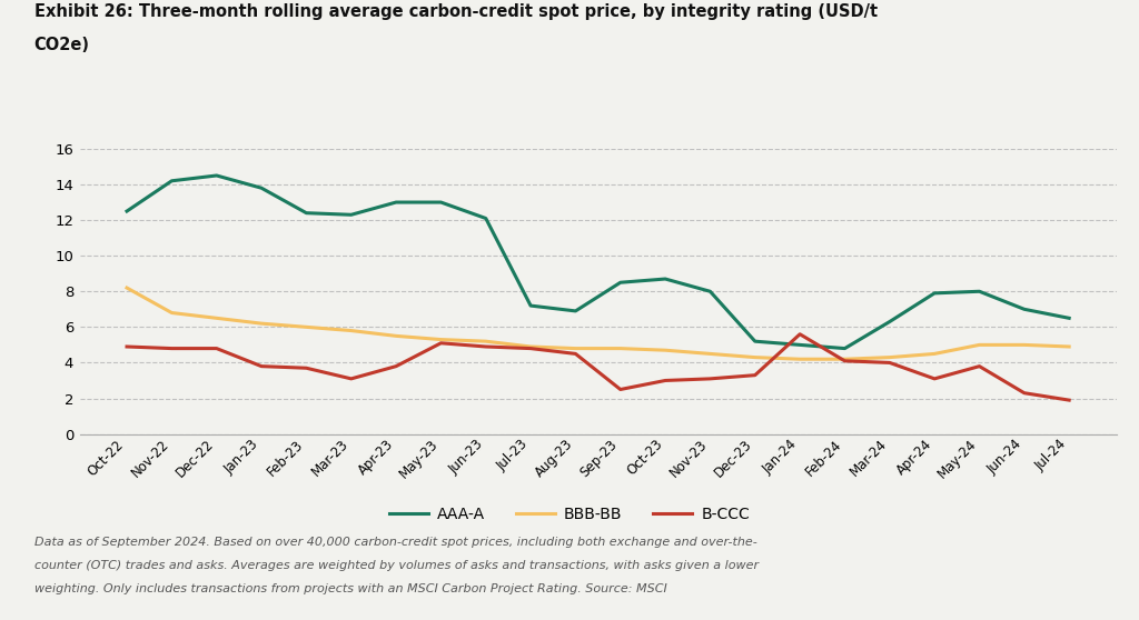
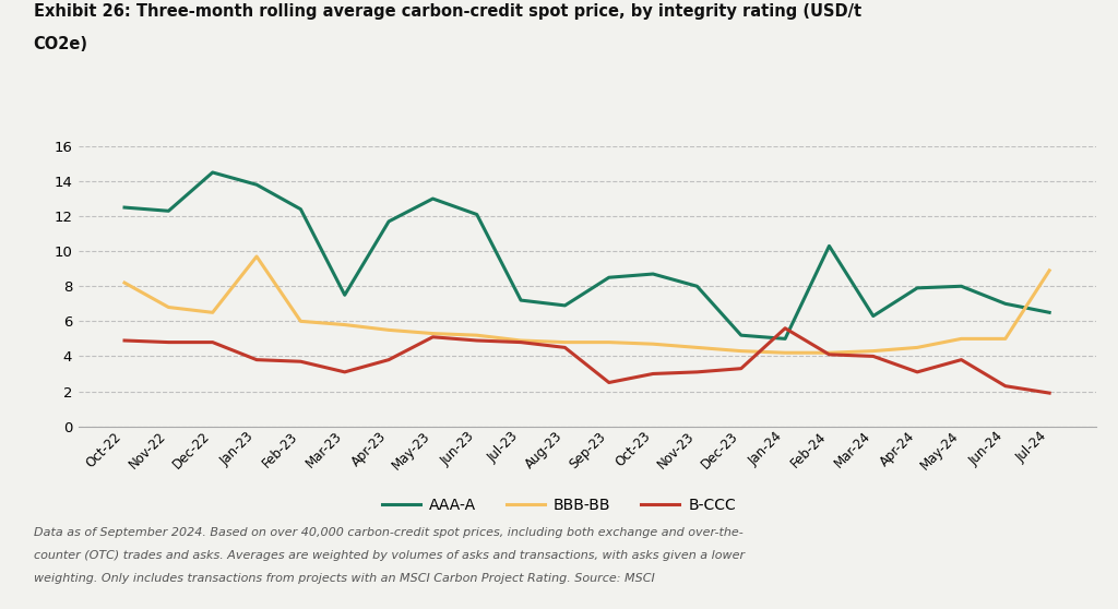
AAA-A/Nov-22: 14.2 -> 12.3
BBB-BB/Jan-23: 6.2 -> 9.7
AAA-A/Mar-23: 12.3 -> 7.5
AAA-A/Apr-23: 13.0 -> 11.7
AAA-A/Feb-24: 4.8 -> 10.3
BBB-BB/Jul-24: 4.9 -> 8.9
